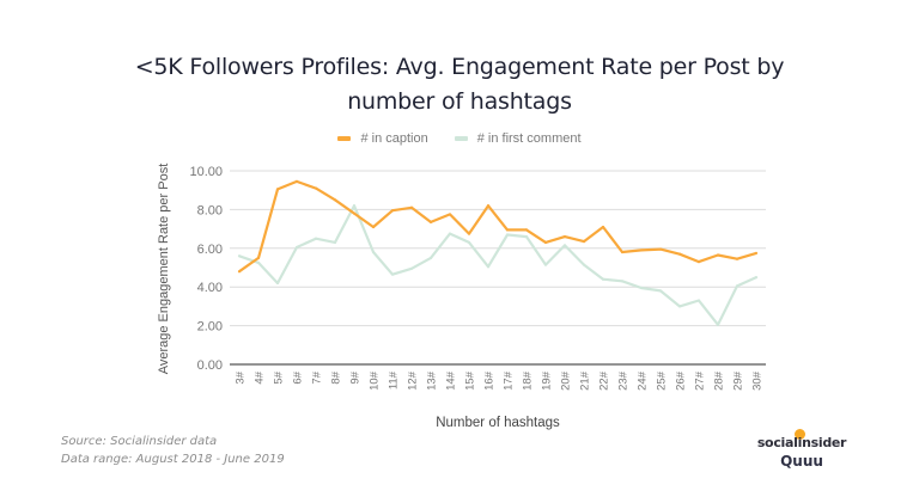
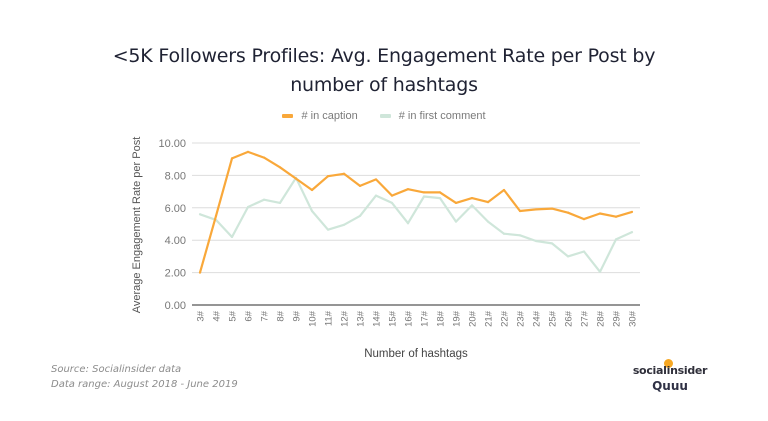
# in caption/3#: 4.8 -> 2.0
# in first comment/9#: 8.2 -> 7.8
# in caption/16#: 8.2 -> 7.2
